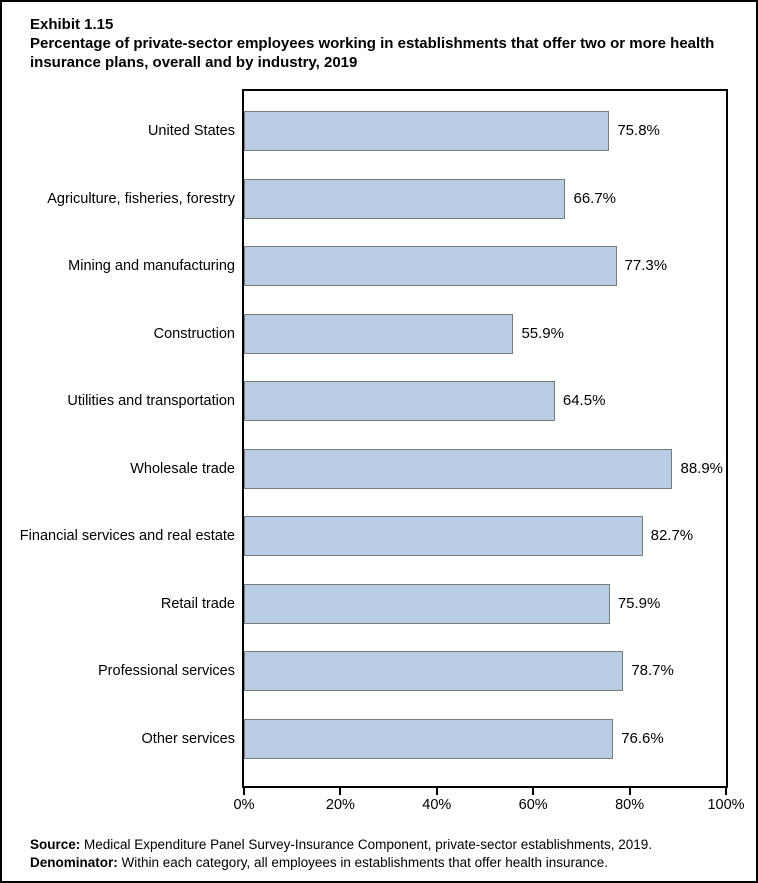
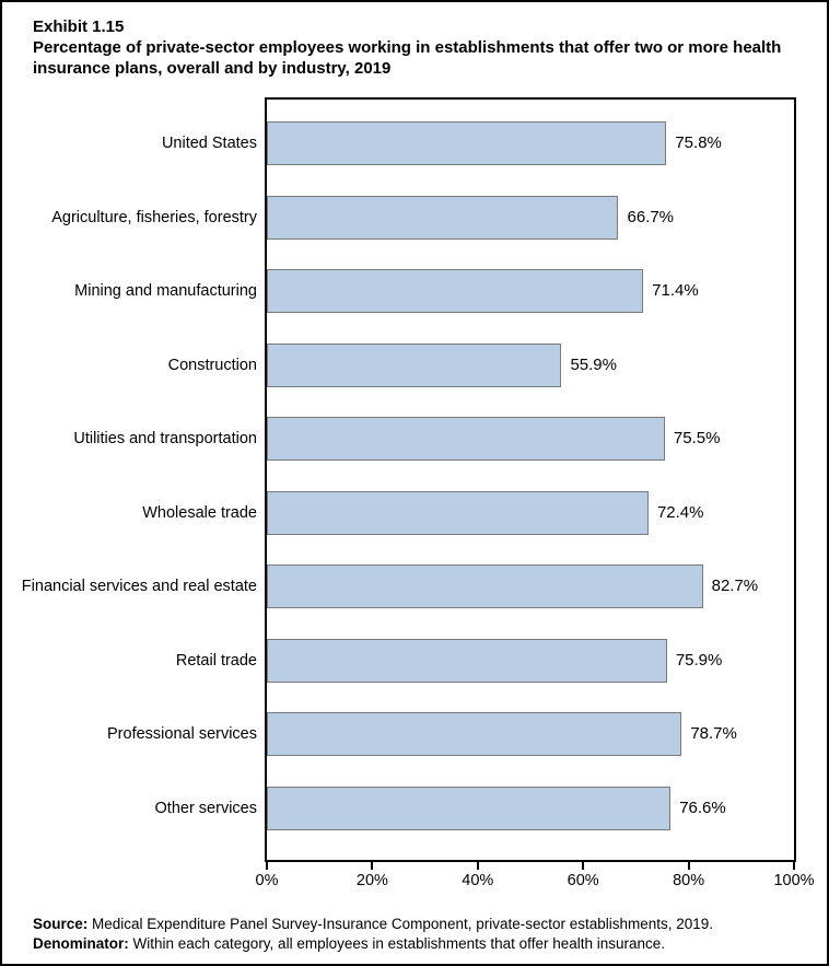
Mining and manufacturing: 77.3% -> 71.4%
Utilities and transportation: 64.5% -> 75.5%
Wholesale trade: 88.9% -> 72.4%
